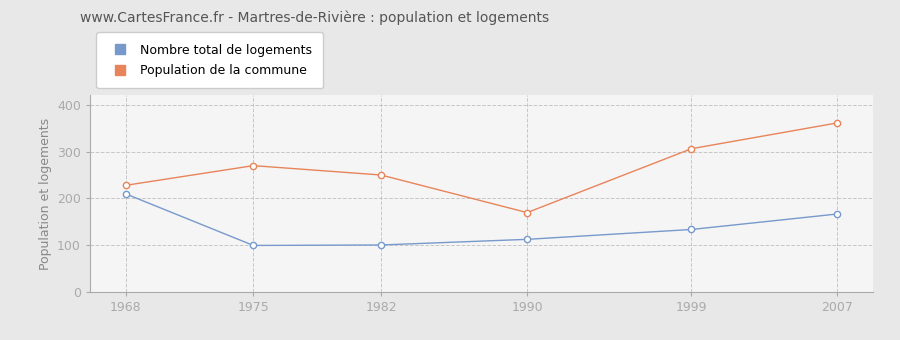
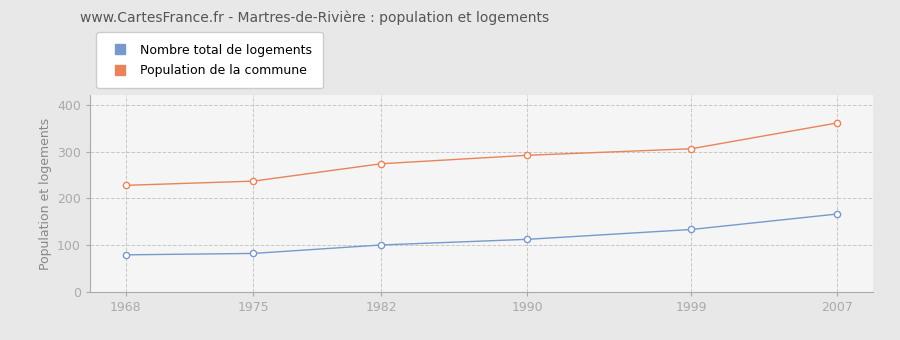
Nombre total de logements/1968: 210 -> 80
Nombre total de logements/1975: 100 -> 83
Population de la commune/1975: 270 -> 237
Population de la commune/1982: 250 -> 274
Population de la commune/1990: 170 -> 292
